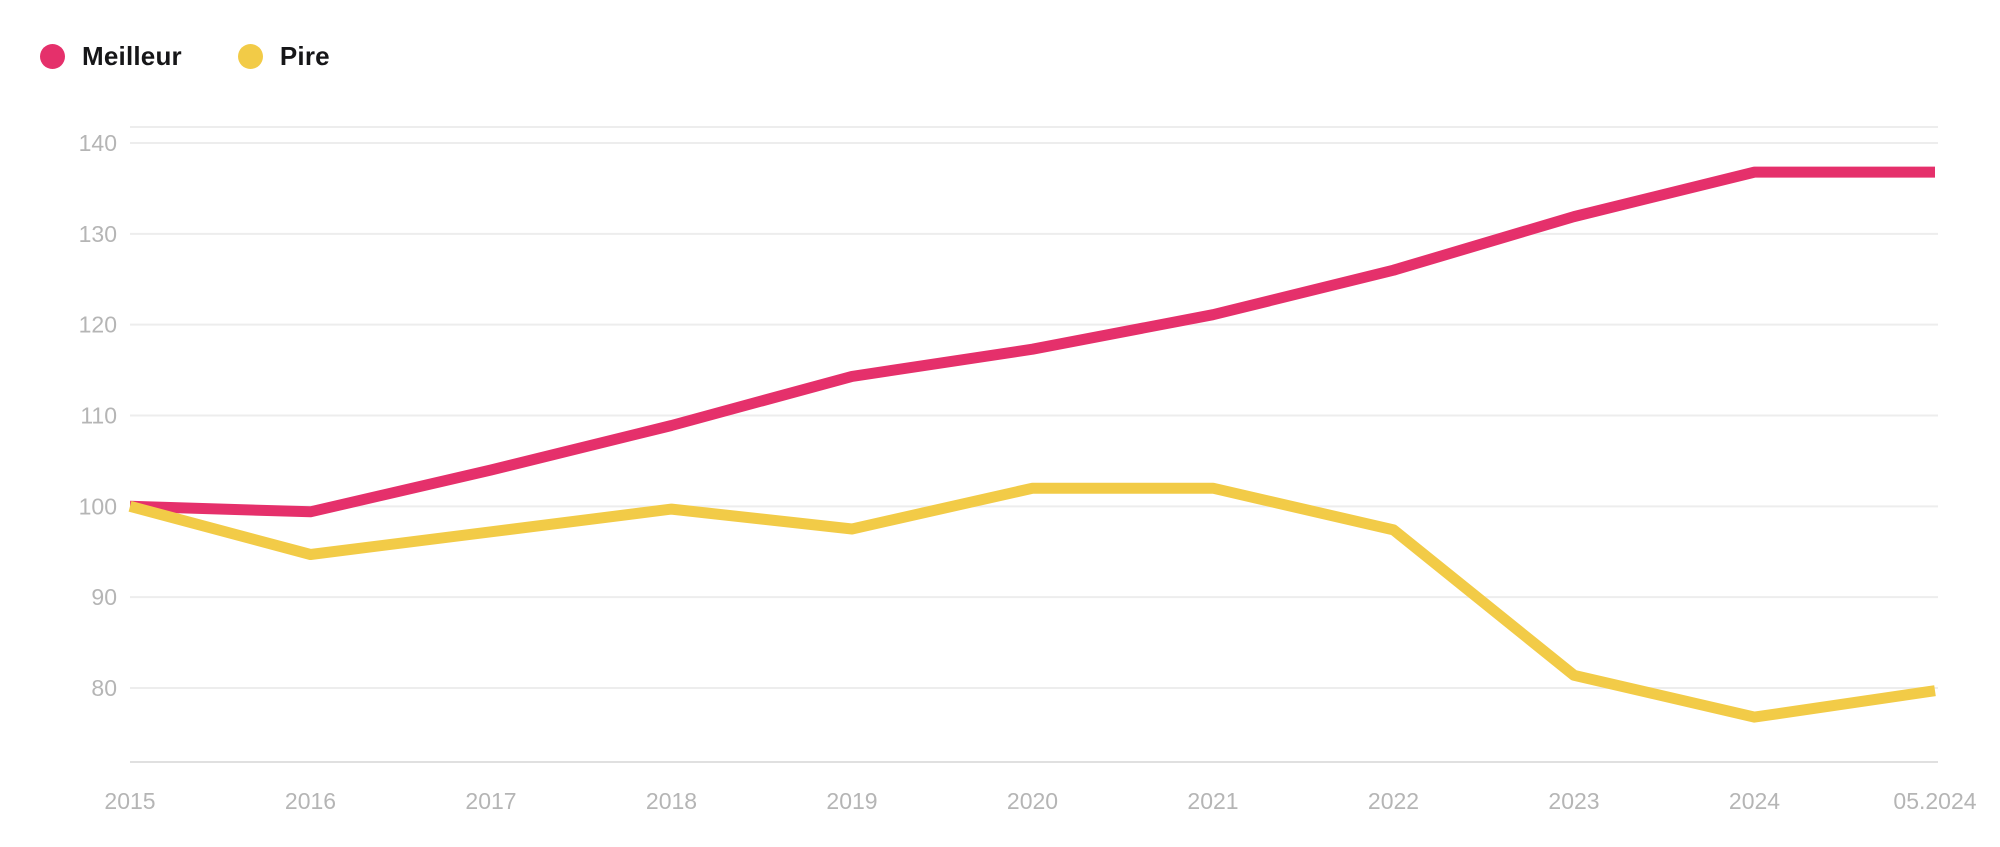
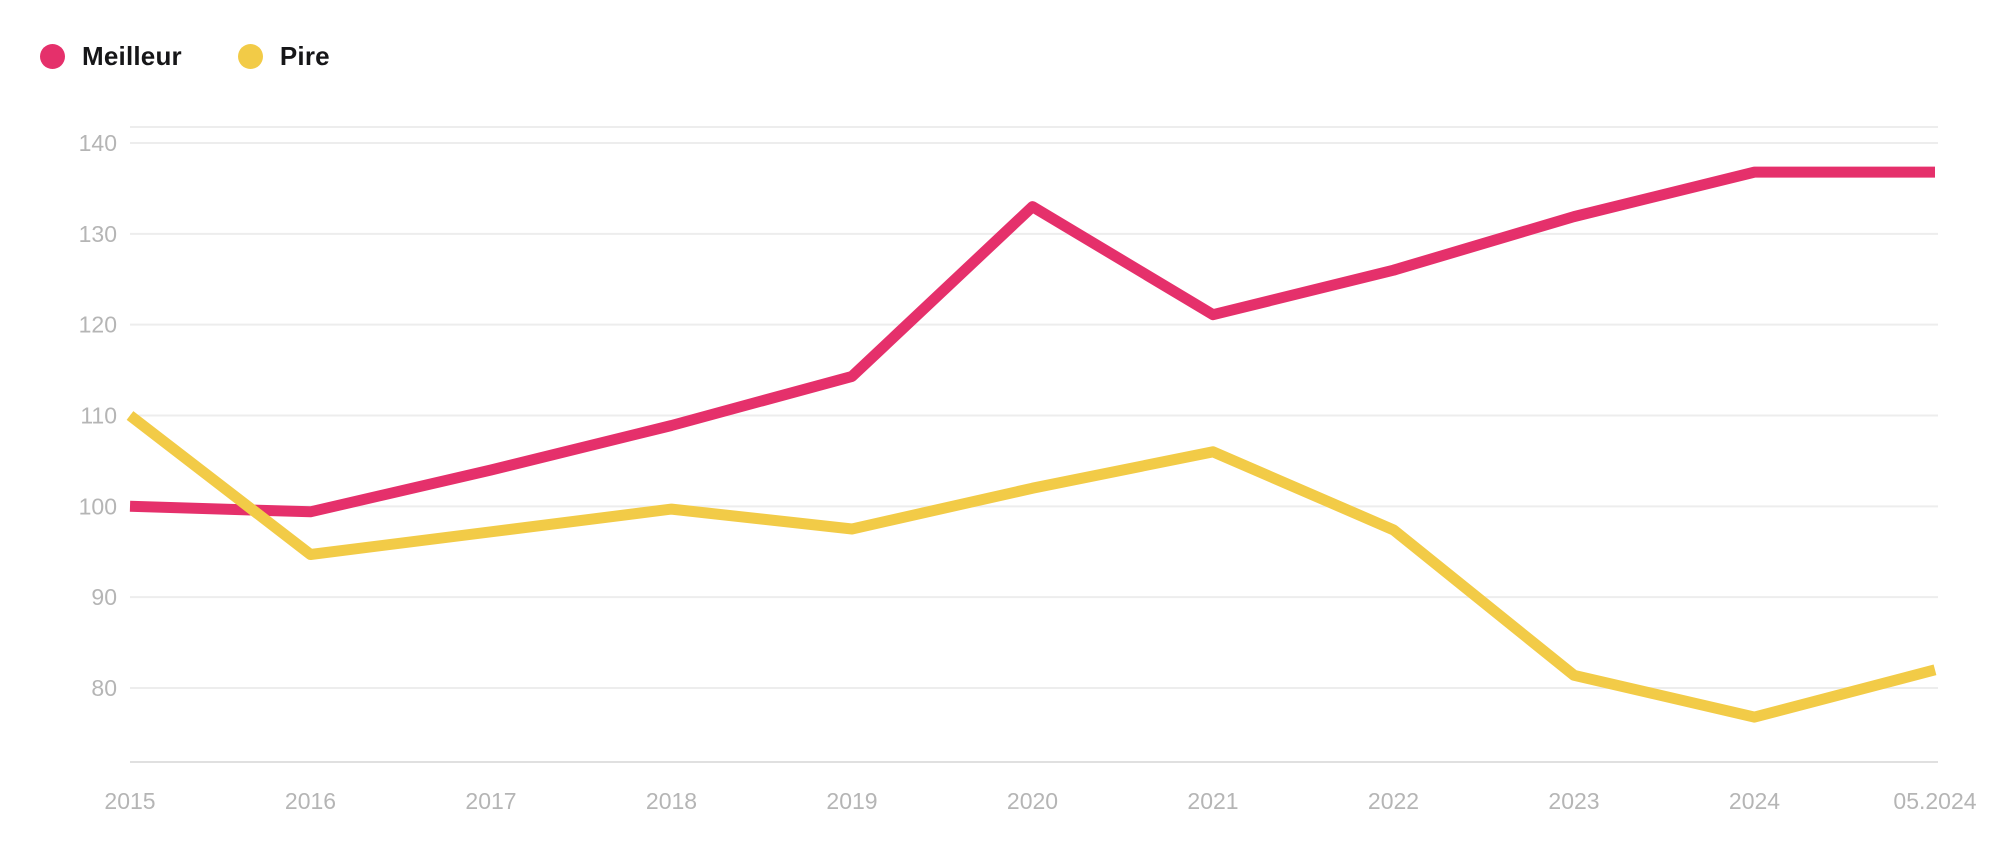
Pire/2015: 100 -> 110
Meilleur/2020: 117 -> 133
Pire/2021: 102 -> 106
Pire/05.2024: 80 -> 82
